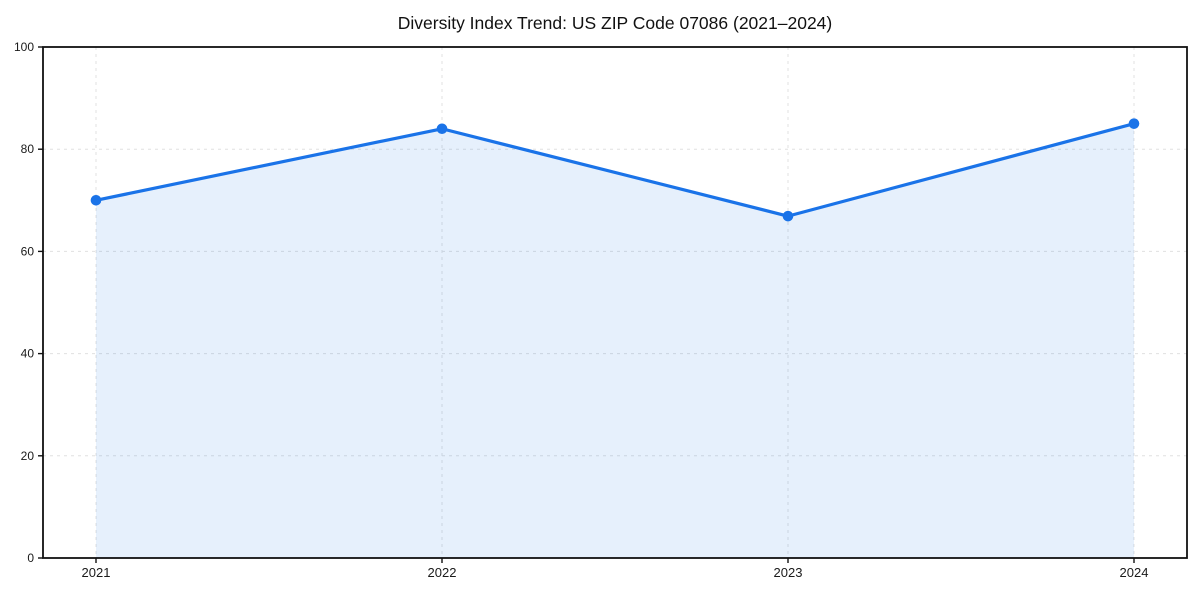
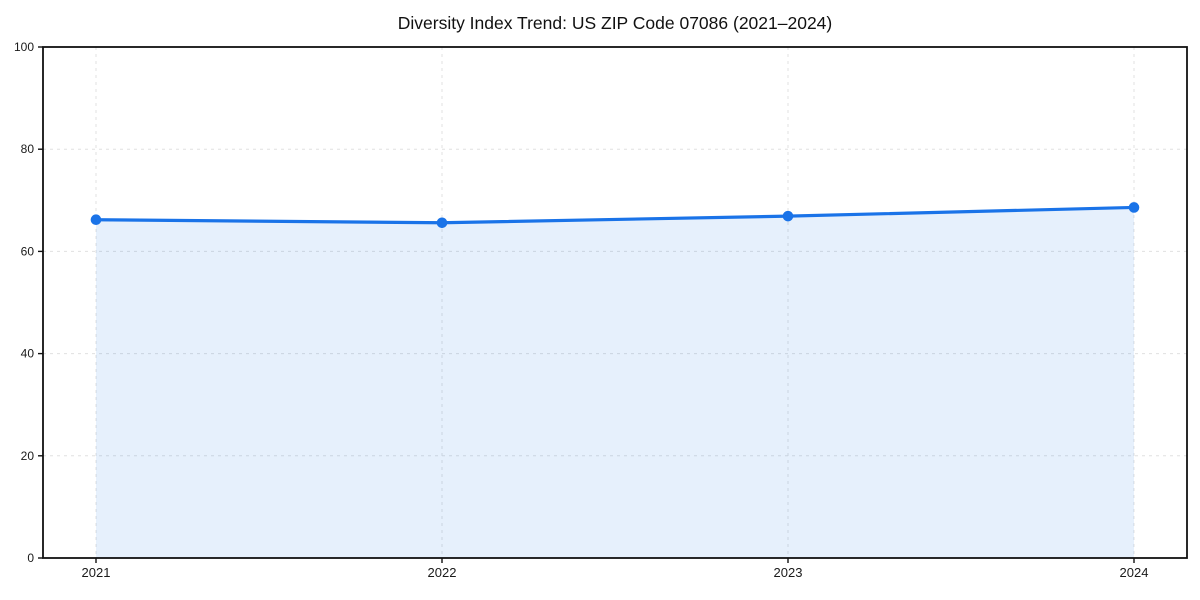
2021: 70 -> 66
2022: 84 -> 66
2024: 85 -> 69
